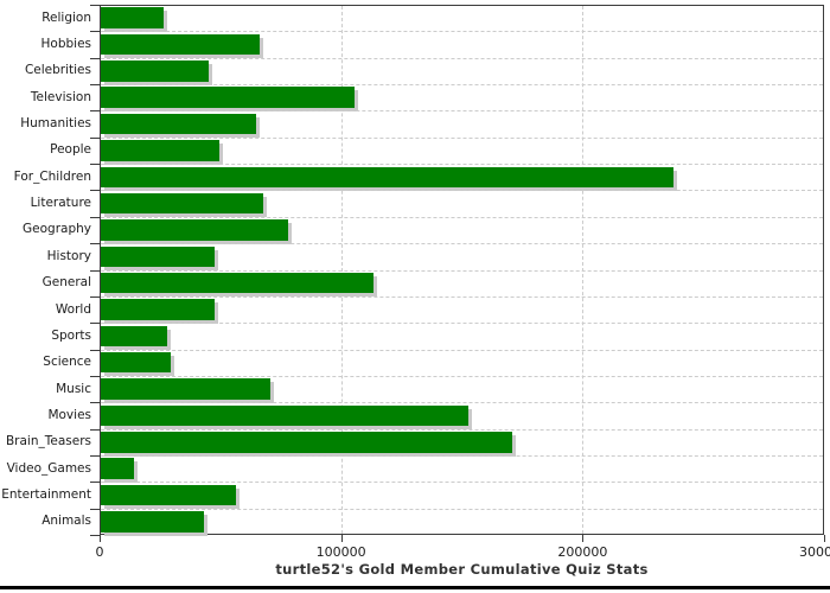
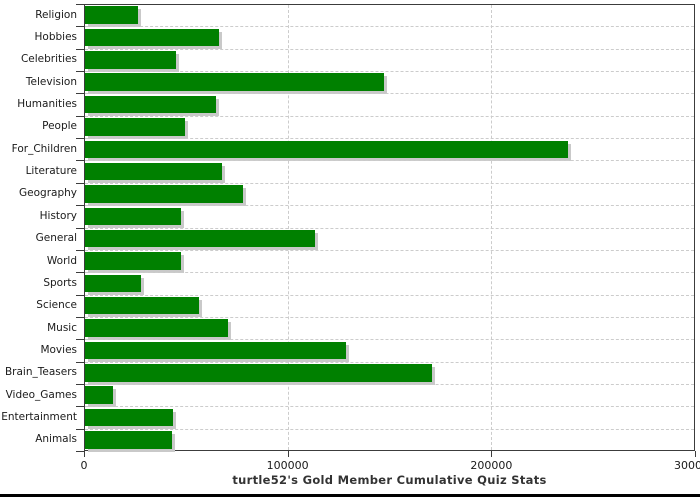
Television: 105000 -> 147000
Science: 29000 -> 56000
Movies: 152000 -> 128000
Entertainment: 56000 -> 43000
